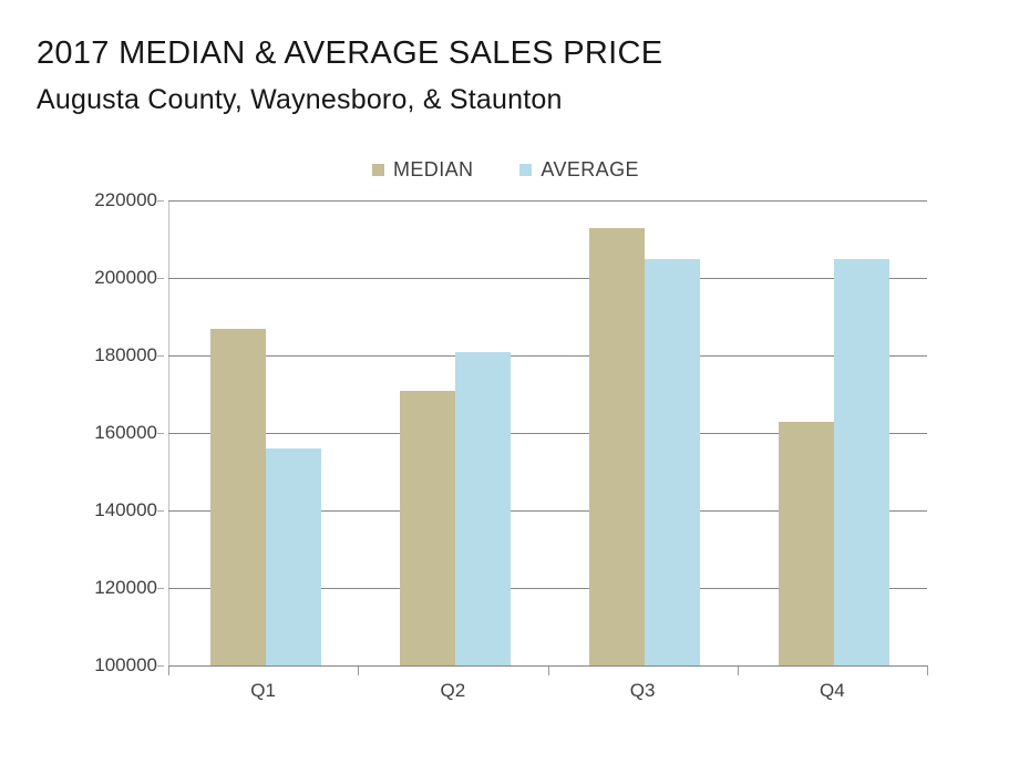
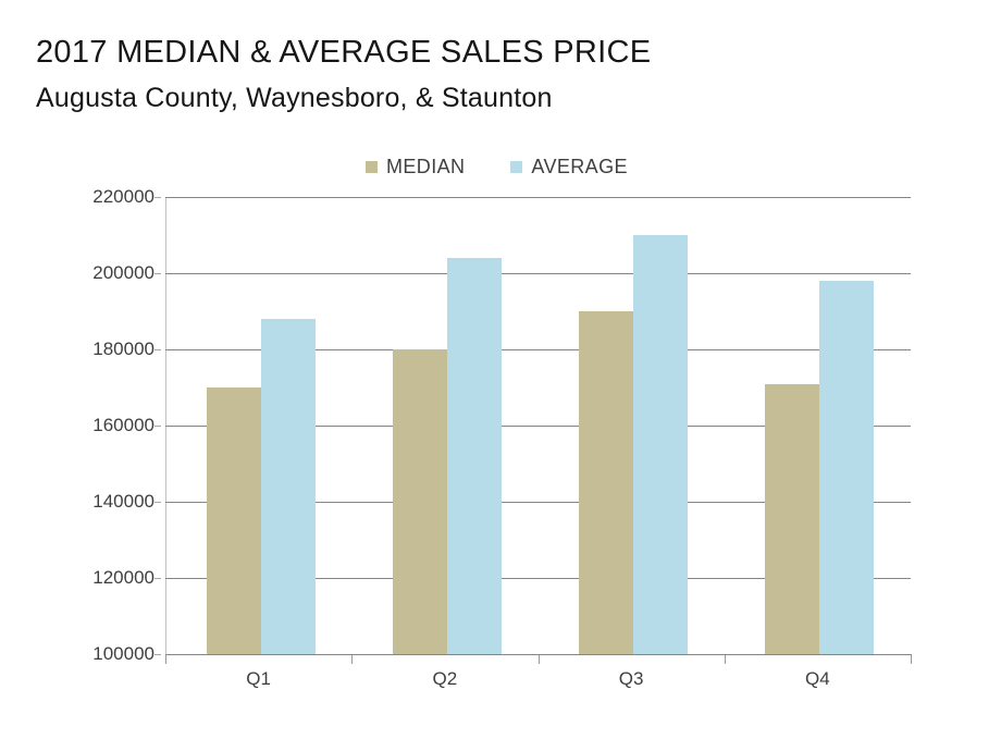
MEDIAN/Q1: 187000 -> 170000
AVERAGE/Q1: 156000 -> 188000
MEDIAN/Q2: 171000 -> 180000
AVERAGE/Q2: 181000 -> 204000
MEDIAN/Q3: 213000 -> 190000
AVERAGE/Q3: 205000 -> 210000
MEDIAN/Q4: 163000 -> 171000
AVERAGE/Q4: 205000 -> 198000
